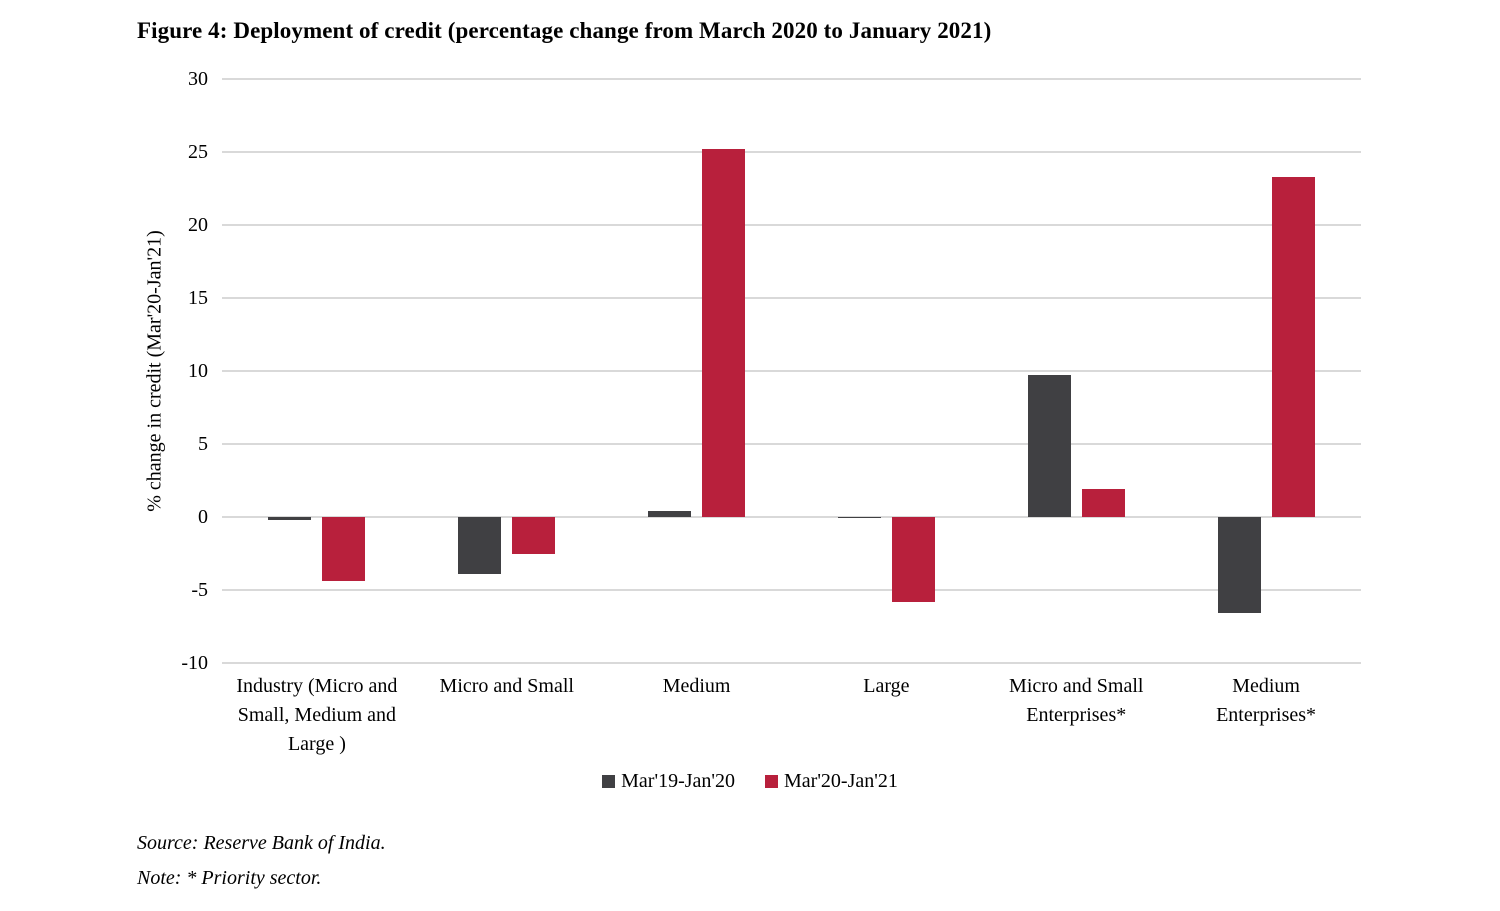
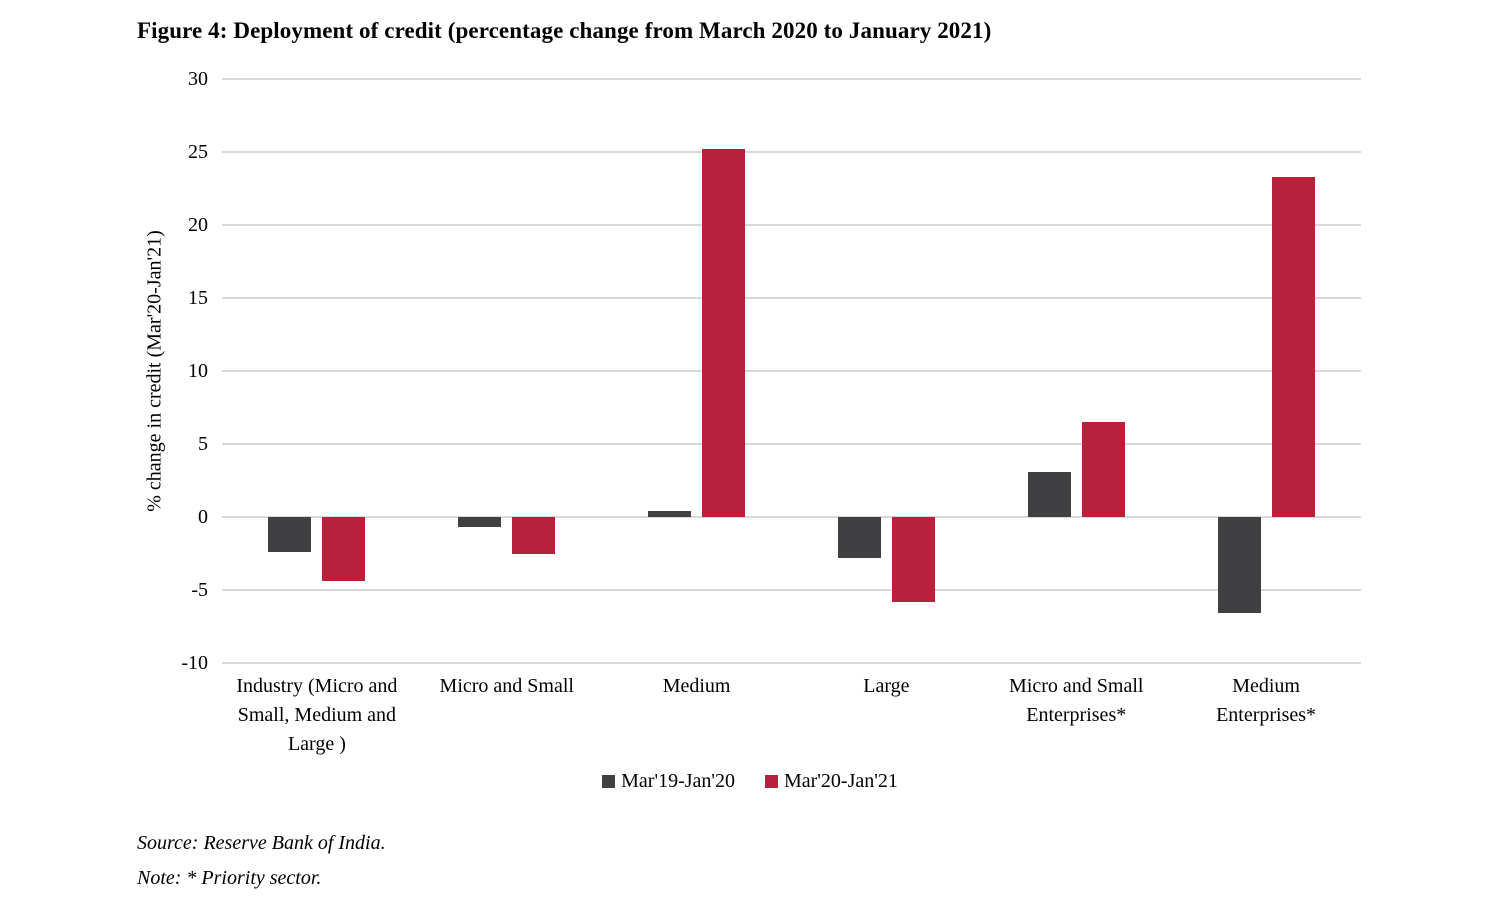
Mar'19-Jan'20/Industry (Micro and Small, Medium and Large ): -0.2 -> -2.4
Mar'19-Jan'20/Micro and Small: -3.9 -> -0.7
Mar'19-Jan'20/Large: -0.1 -> -2.8
Mar'19-Jan'20/Micro and Small Enterprises*: 9.7 -> 3.1
Mar'20-Jan'21/Micro and Small Enterprises*: 1.9 -> 6.5
